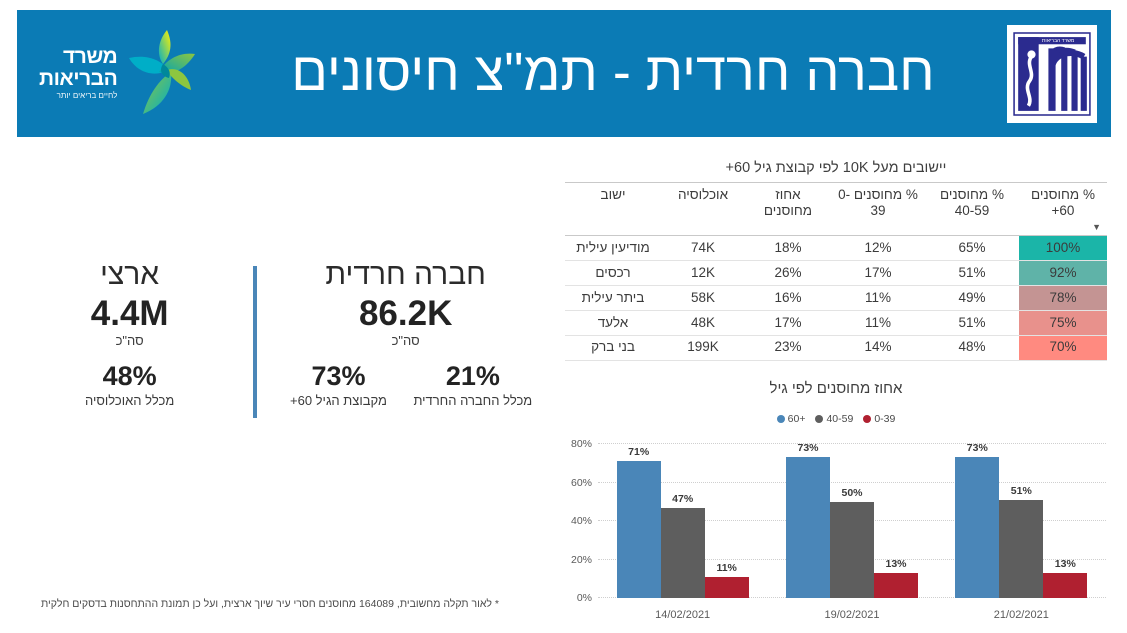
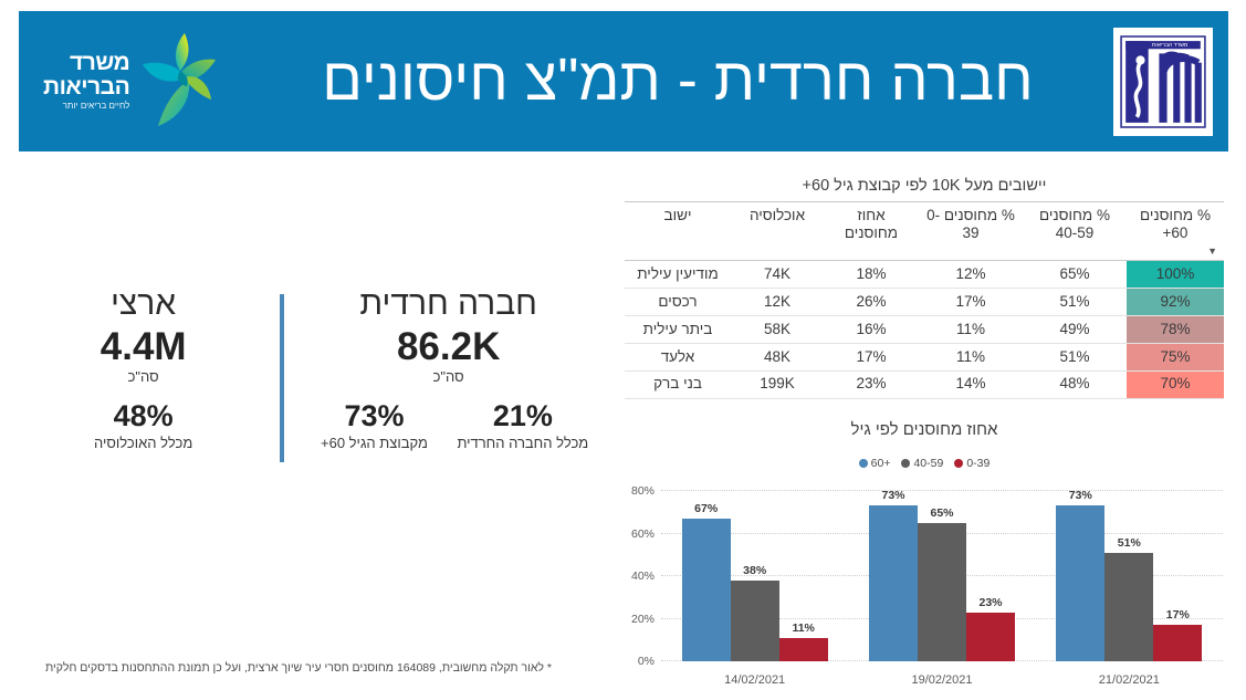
60+/14/02/2021: 71% -> 67%
40-59/14/02/2021: 47% -> 38%
40-59/19/02/2021: 50% -> 65%
0-39/19/02/2021: 13% -> 23%
0-39/21/02/2021: 13% -> 17%
